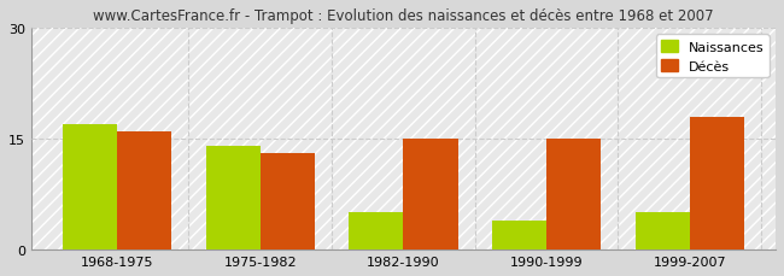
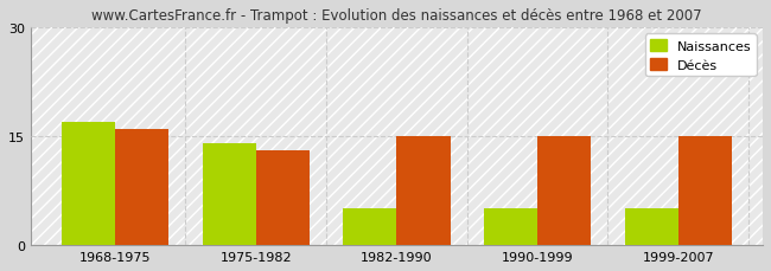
Naissances/1990-1999: 4 -> 5
Décès/1999-2007: 18 -> 15
